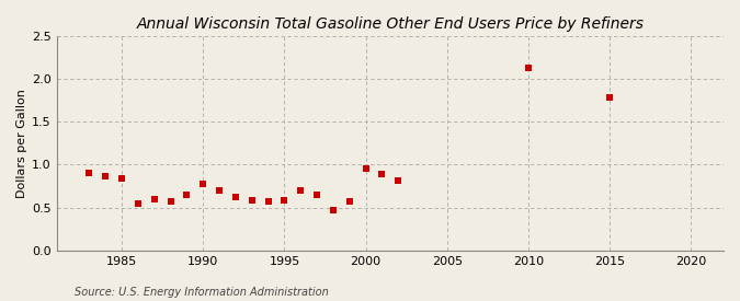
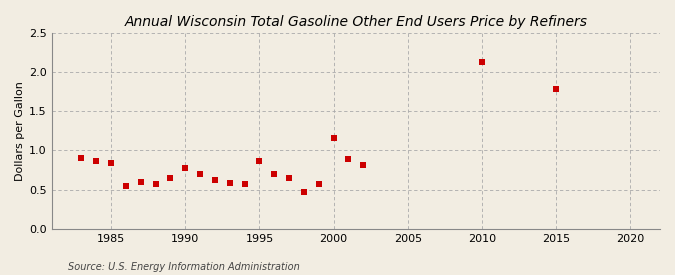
1995: 0.58 -> 0.86
2000: 0.95 -> 1.16
